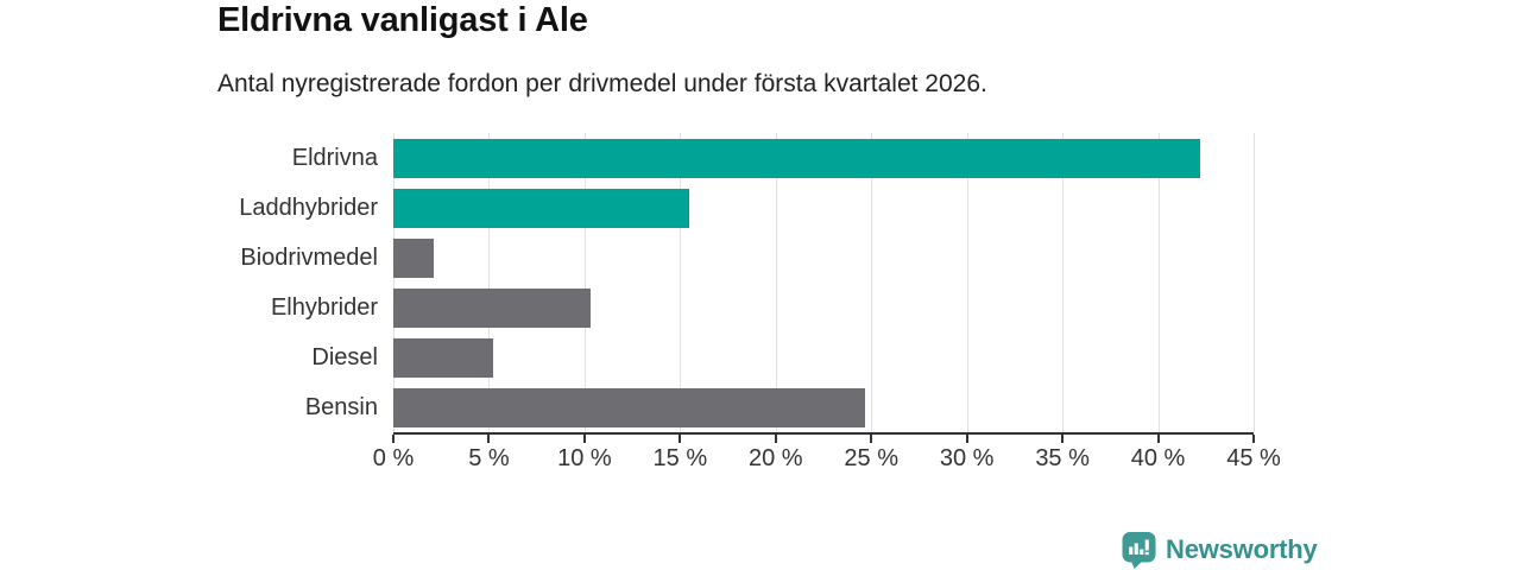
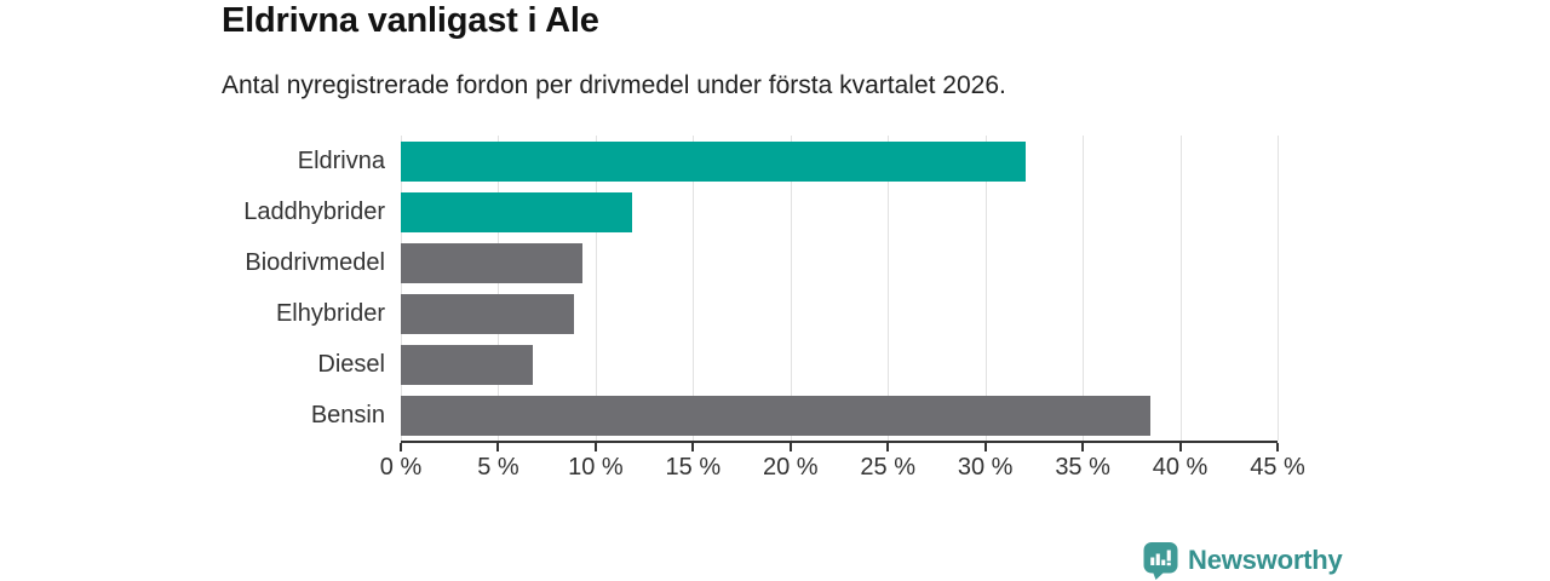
Eldrivna: 42.2% -> 32.1%
Laddhybrider: 15.5% -> 11.9%
Biodrivmedel: 2.1% -> 9.3%
Elhybrider: 10.3% -> 8.9%
Diesel: 5.2% -> 6.8%
Bensin: 24.7% -> 38.5%
